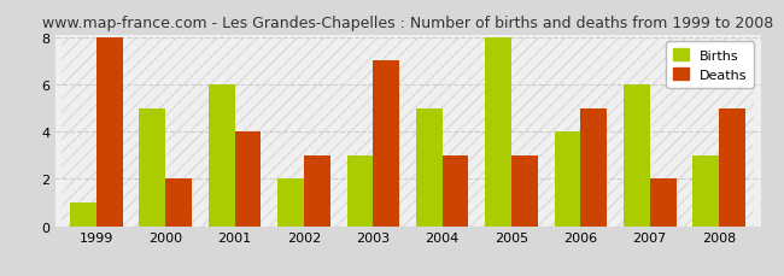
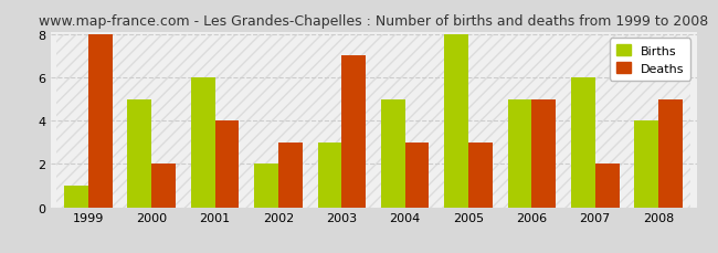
Births/2006: 4 -> 5
Births/2008: 3 -> 4
